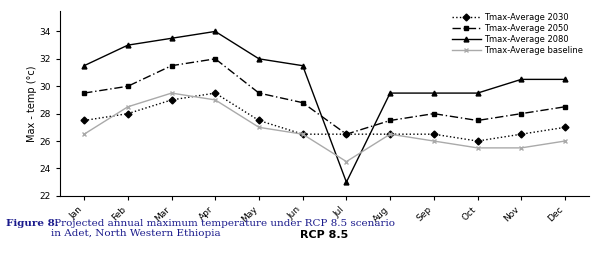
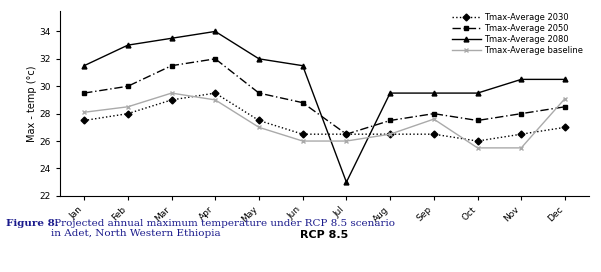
Tmax-Average baseline/Jan: 26.5 -> 28.1
Tmax-Average baseline/Jun: 26.5 -> 26.0
Tmax-Average baseline/Jul: 24.5 -> 26.0
Tmax-Average baseline/Sep: 26.0 -> 27.6
Tmax-Average baseline/Dec: 26.0 -> 29.1
